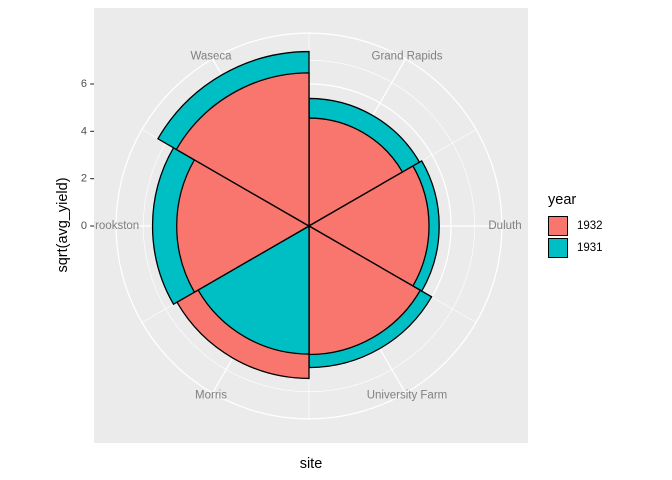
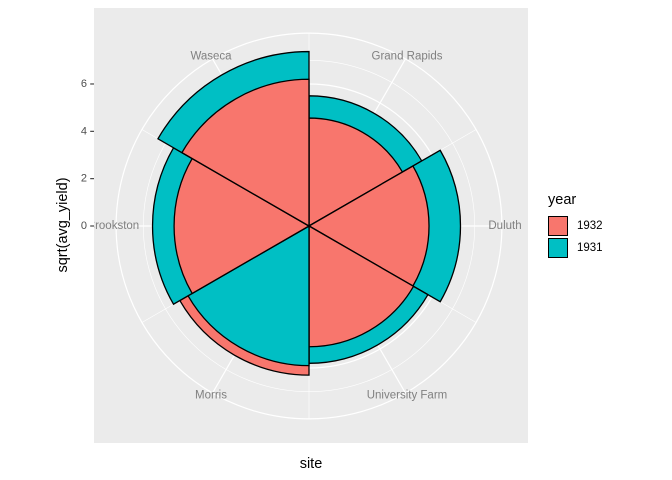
1931/Grand Rapids: 5.4 -> 5.5
1931/Duluth: 5.5 -> 6.4
1932/University Farm: 5.4 -> 5.1
1931/University Farm: 6.0 -> 5.8
1932/Morris: 6.4 -> 6.3
1931/Morris: 5.4 -> 5.9
1932/Crookston: 5.6 -> 5.7
1932/Waseca: 6.5 -> 6.2
